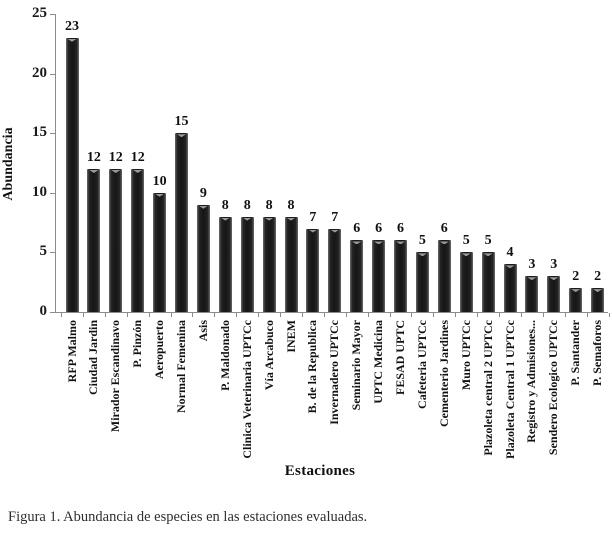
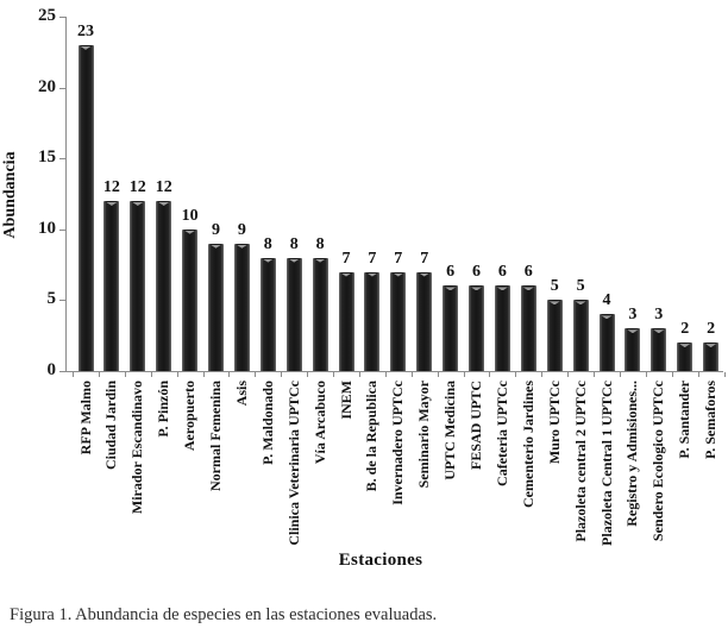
Normal Femenina: 15 -> 9
INEM: 8 -> 7
Seminario Mayor: 6 -> 7
Cafeteria UPTCc: 5 -> 6
